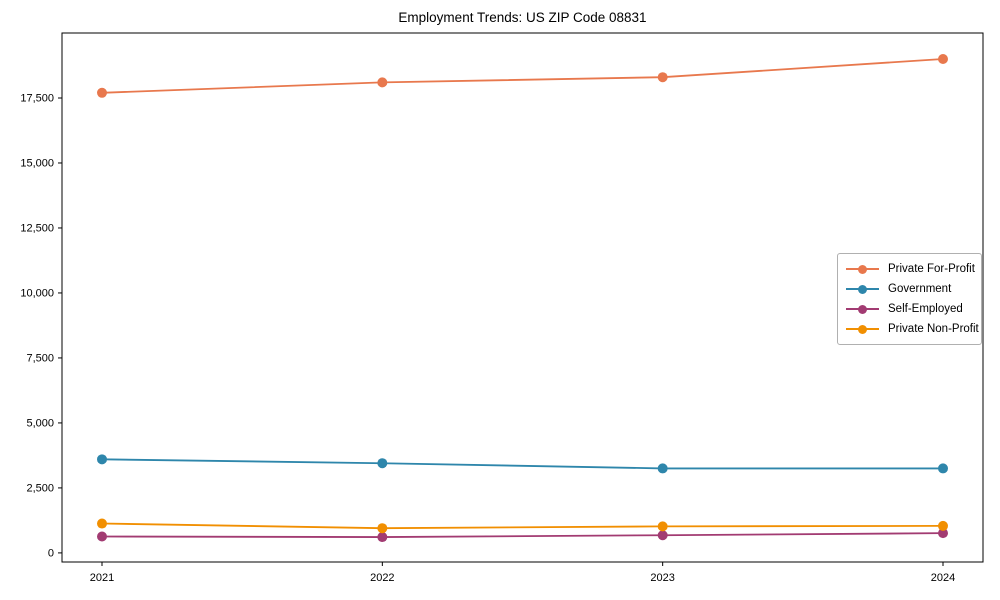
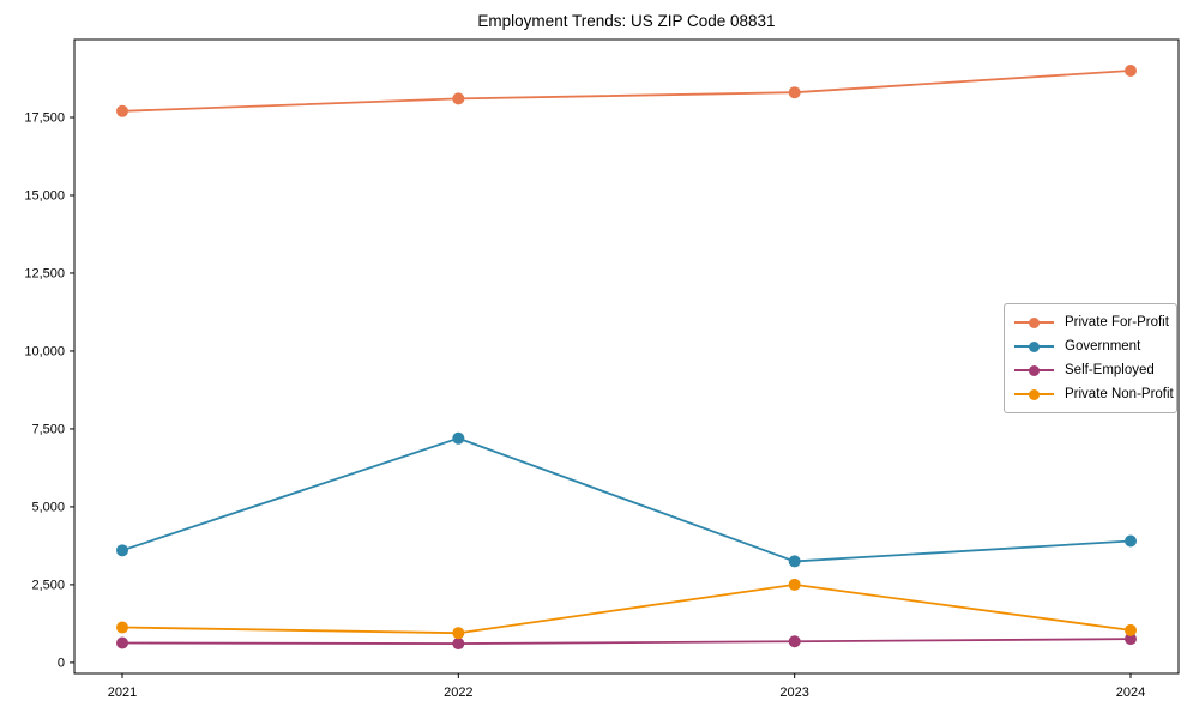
Government/2022: 3400 -> 7200
Private Non-Profit/2023: 1000 -> 2500
Government/2024: 3200 -> 3900
